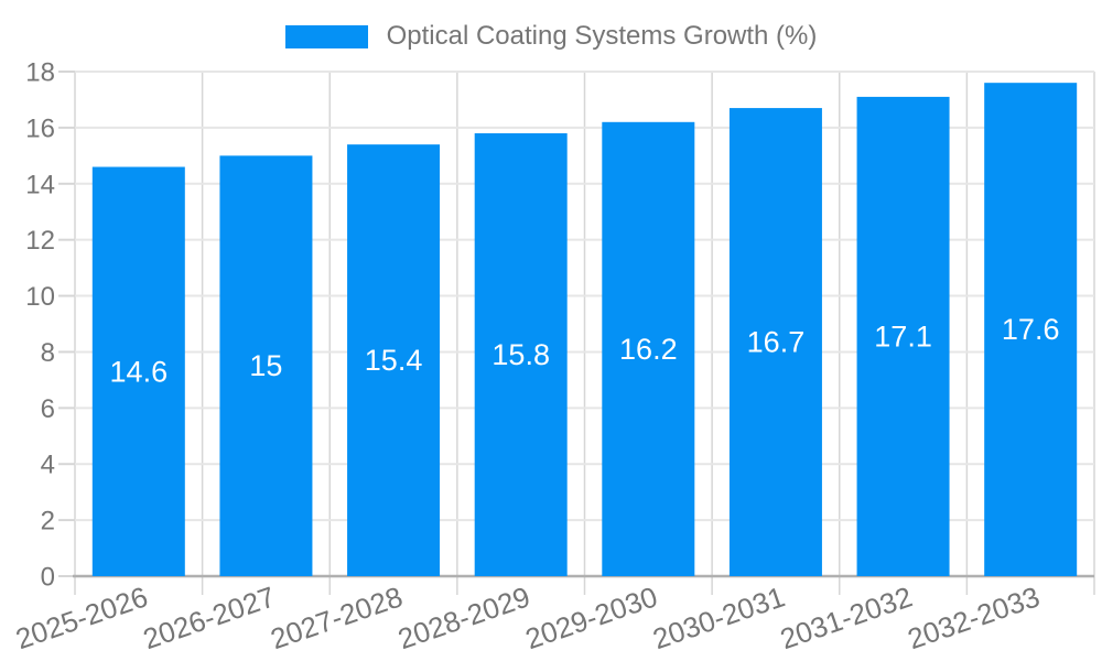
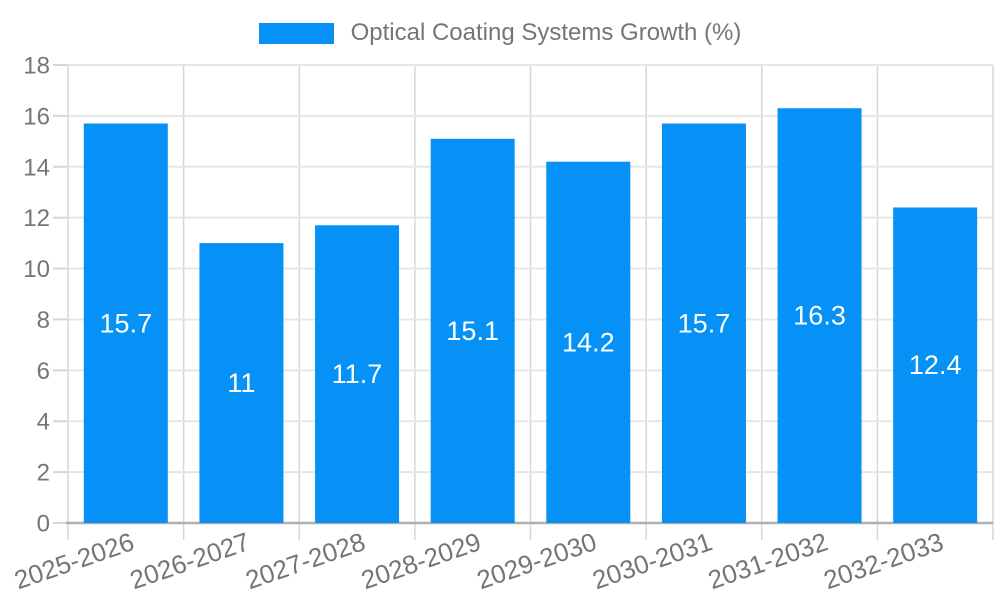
2025-2026: 14.6 -> 15.7
2026-2027: 15 -> 11
2027-2028: 15.4 -> 11.7
2028-2029: 15.8 -> 15.1
2029-2030: 16.2 -> 14.2
2030-2031: 16.7 -> 15.7
2031-2032: 17.1 -> 16.3
2032-2033: 17.6 -> 12.4
